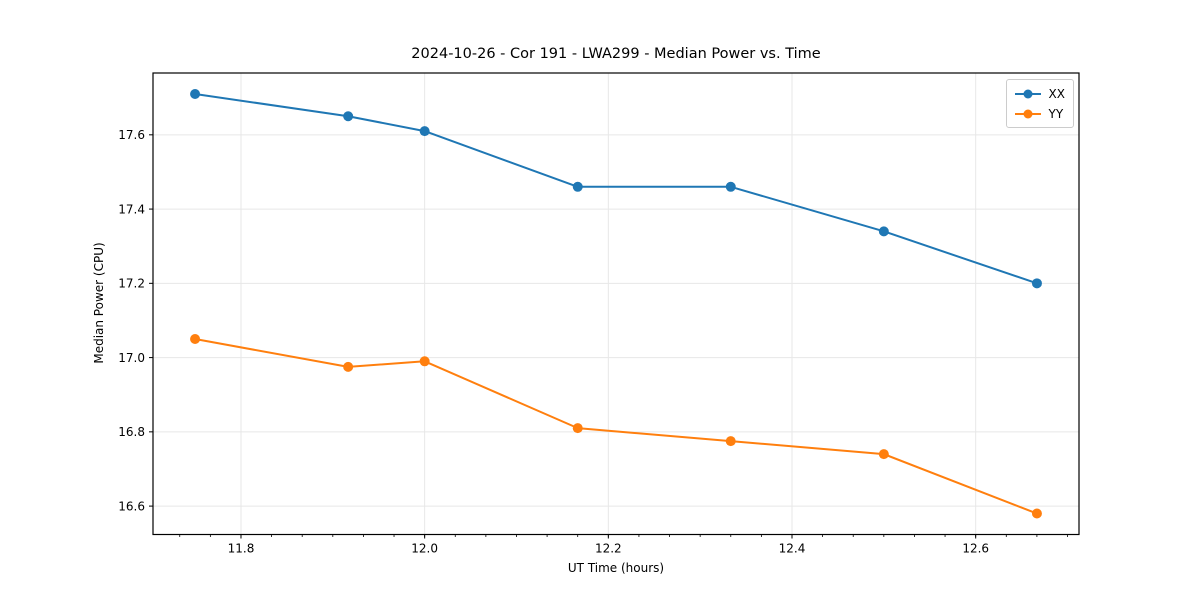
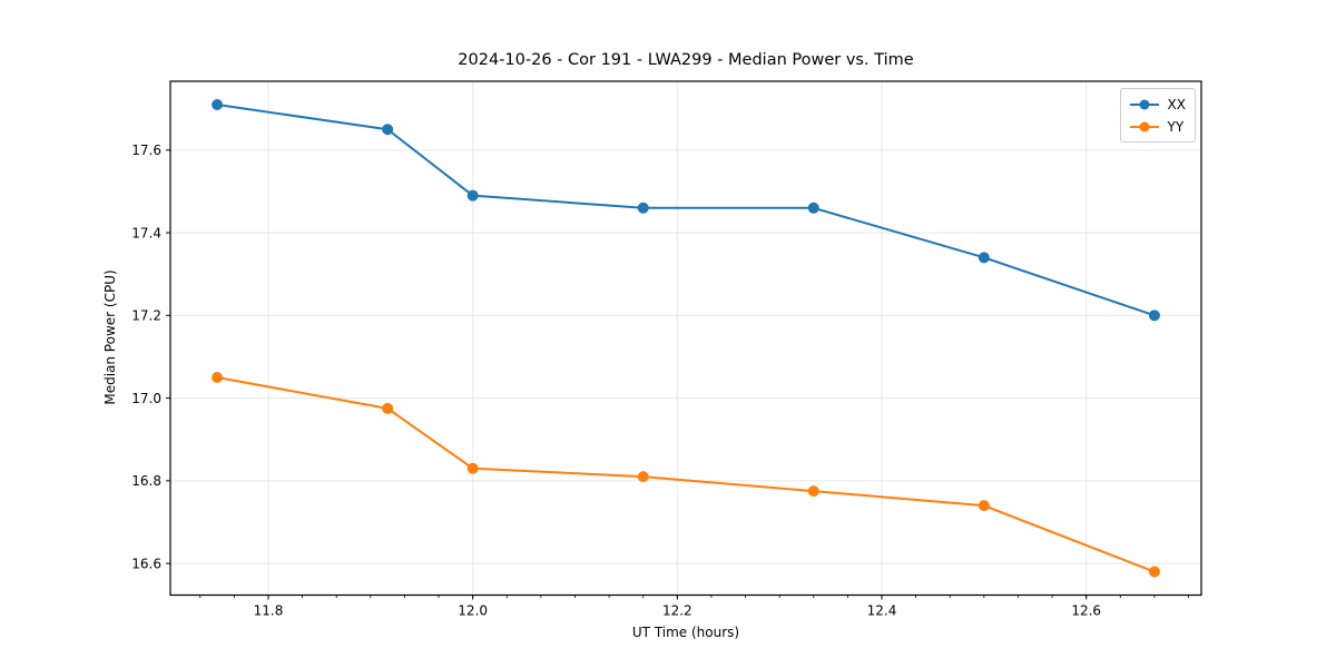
XX/12.0: 17.61 -> 17.49
YY/12.0: 16.99 -> 16.83
